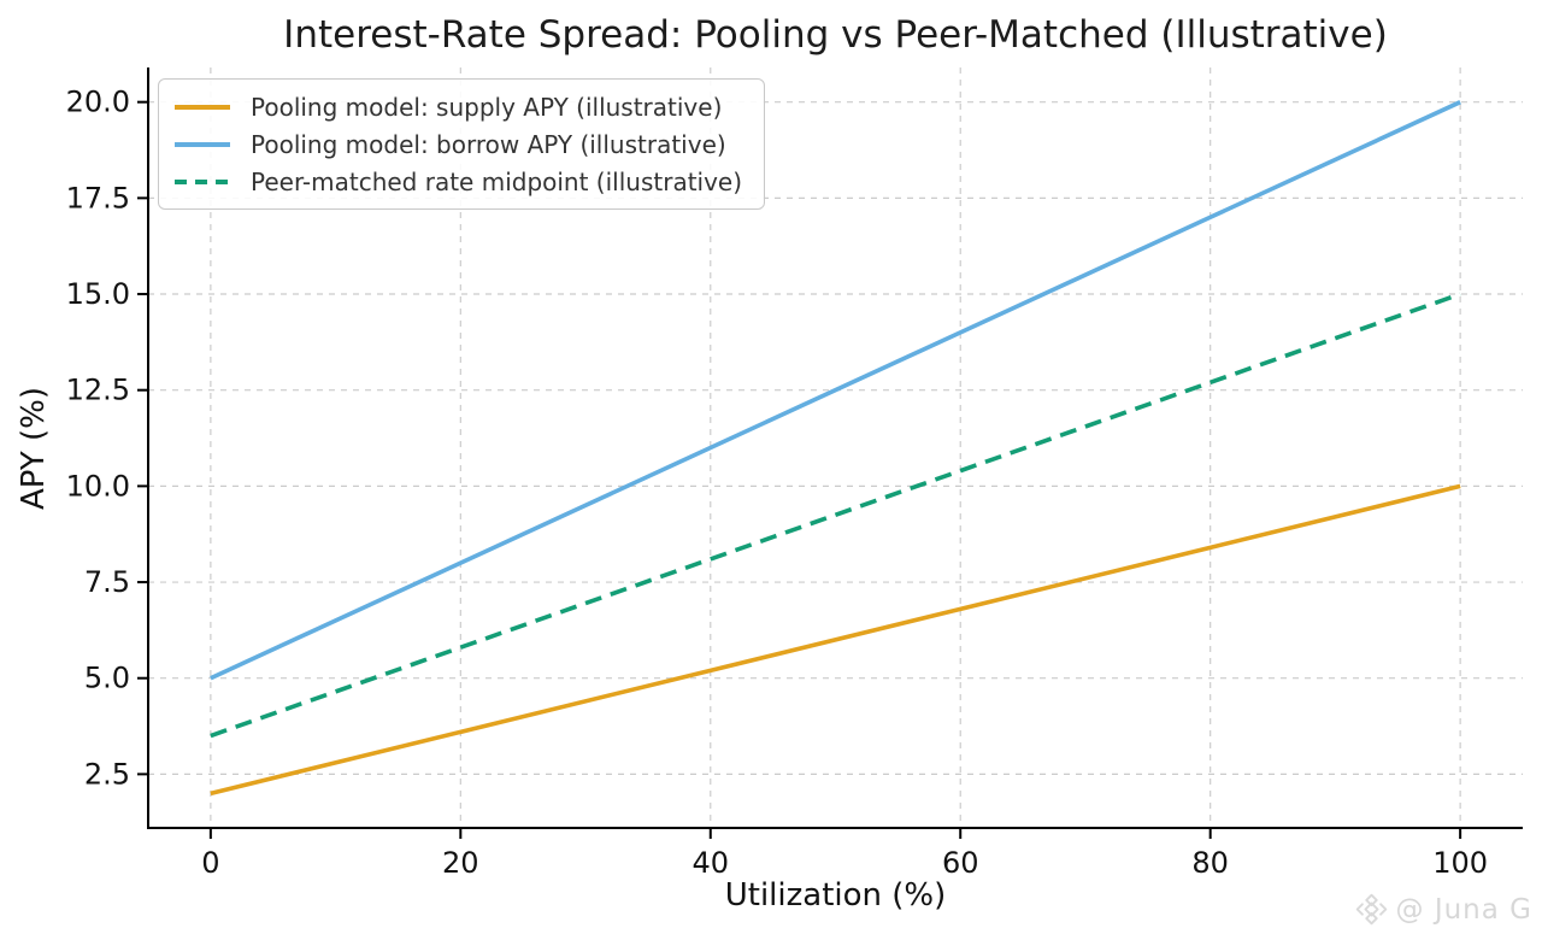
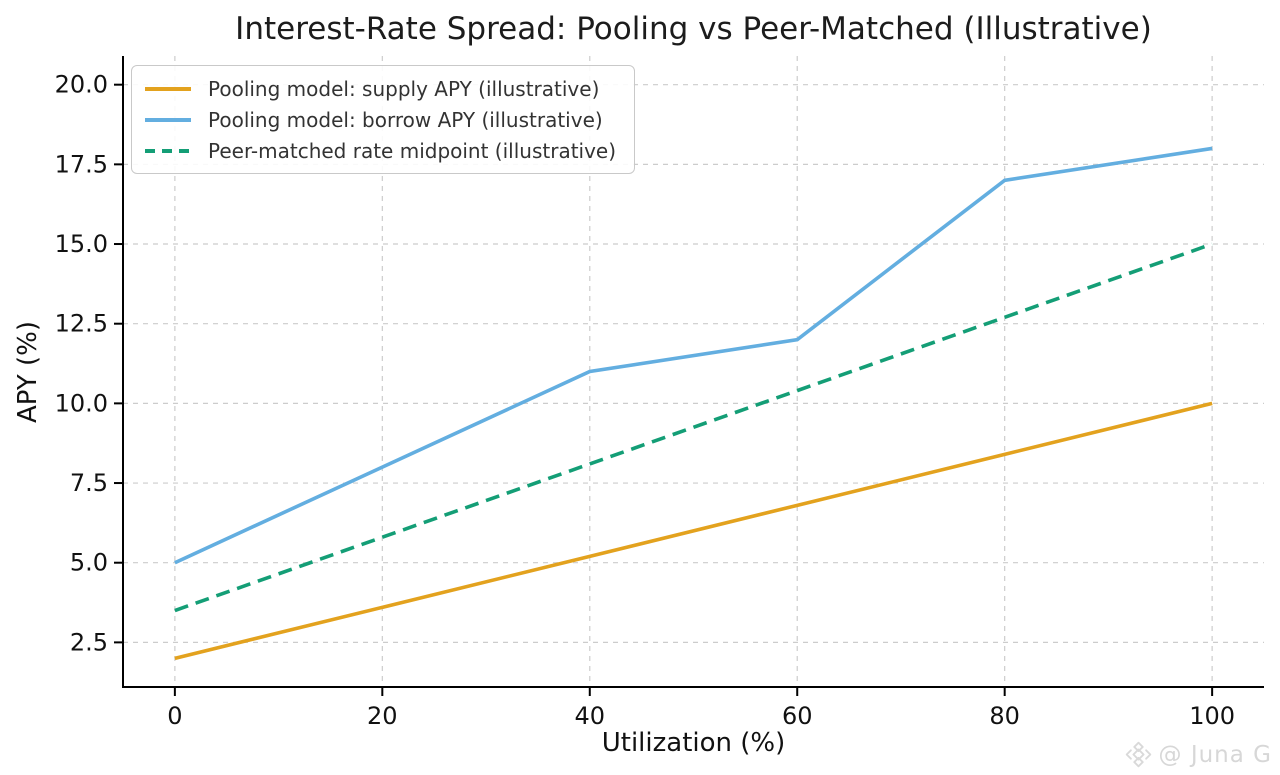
Pooling model: borrow APY (illustrative)/60: 14 -> 12
Pooling model: borrow APY (illustrative)/100: 20 -> 18
